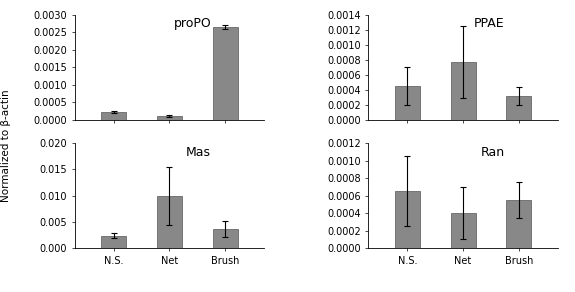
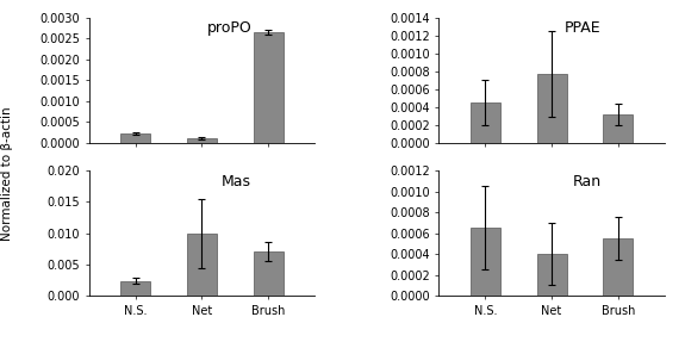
Mas/Brush: 0.0036 -> 0.0070
